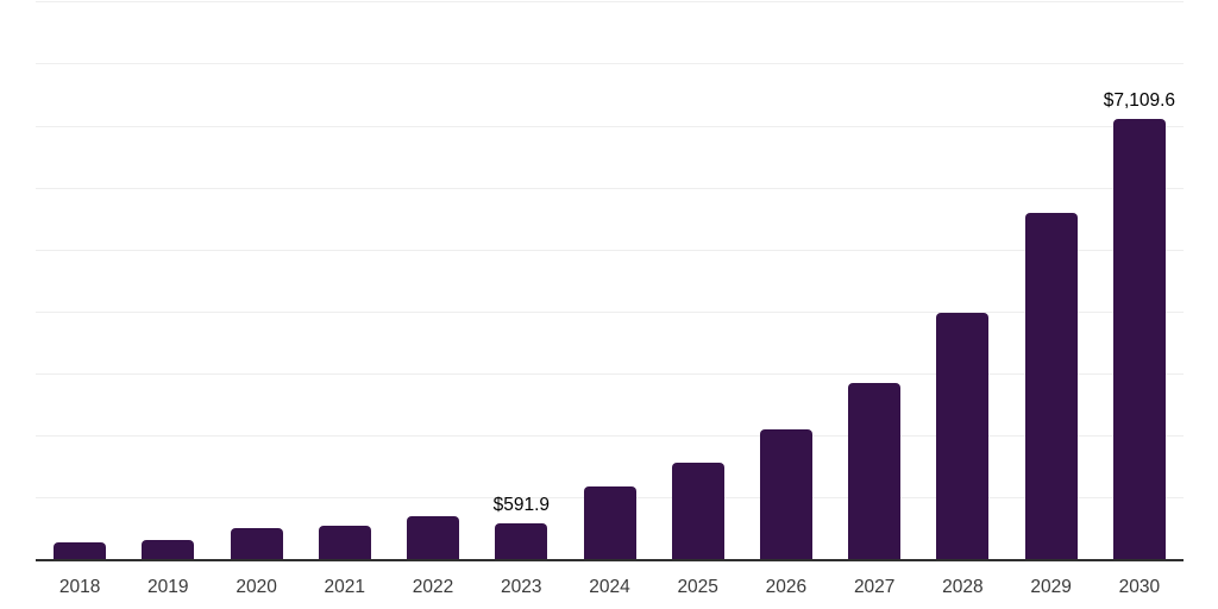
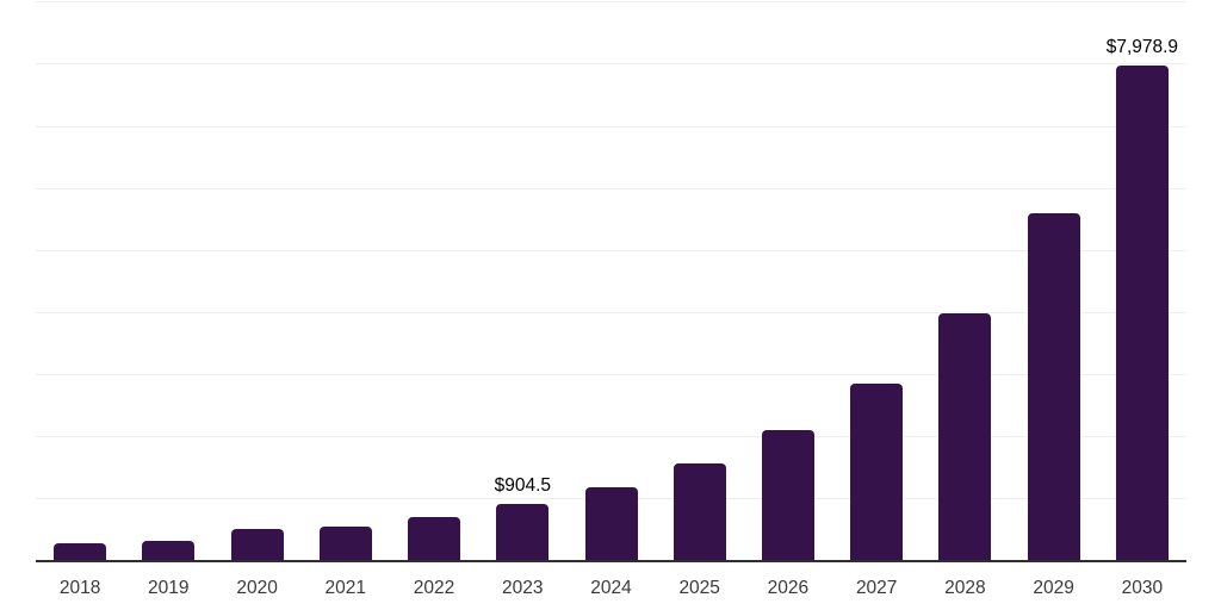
2023: $591.9 -> $904.5
2030: $7,109.6 -> $7,978.9
